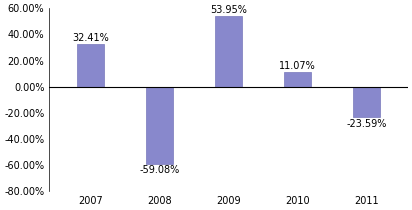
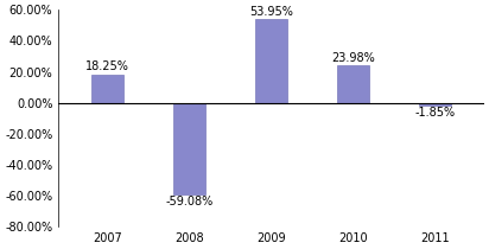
2007: 32.41% -> 18.25%
2010: 11.07% -> 23.98%
2011: -23.59% -> -1.85%
